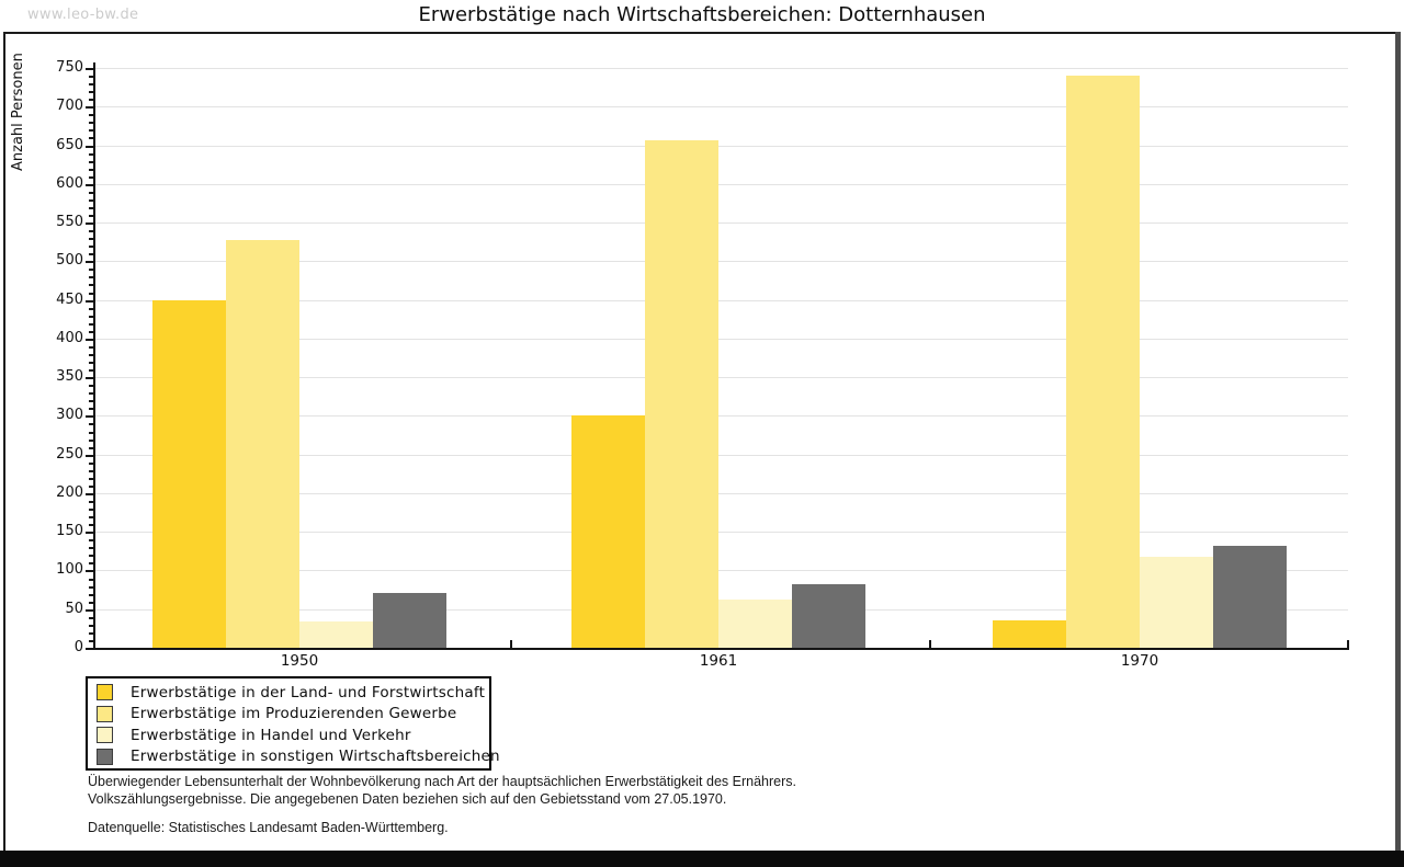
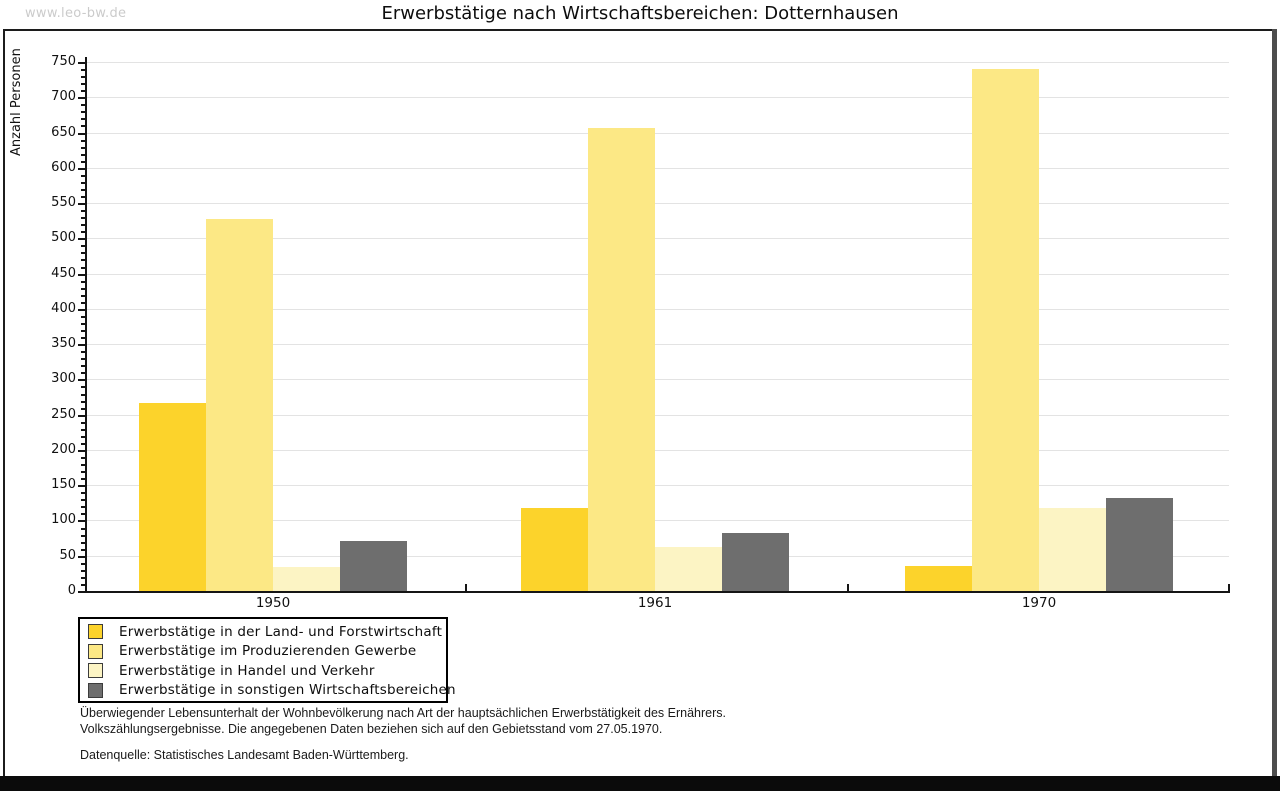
Erwerbstätige in der Land- und Forstwirtschaft/1950: 450 -> 270
Erwerbstätige in der Land- und Forstwirtschaft/1961: 300 -> 120
